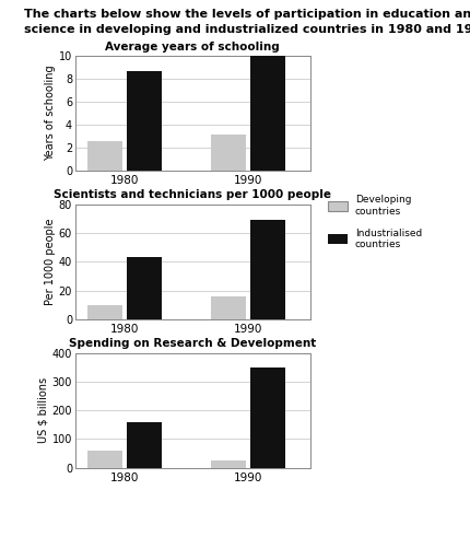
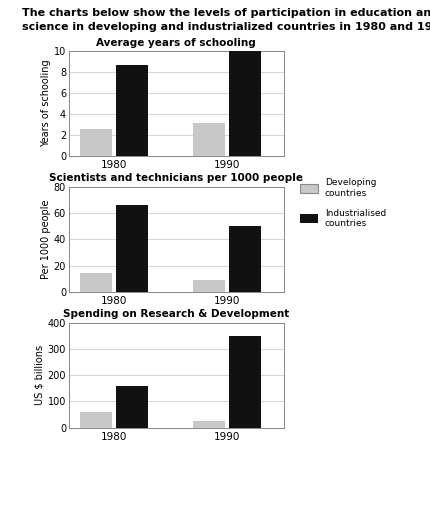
Scientists and technicians per 1000 people/Developing countries/1980: 10 -> 14
Scientists and technicians per 1000 people/Industrialised countries/1980: 43 -> 66
Scientists and technicians per 1000 people/Developing countries/1990: 16 -> 9
Scientists and technicians per 1000 people/Industrialised countries/1990: 69 -> 50
